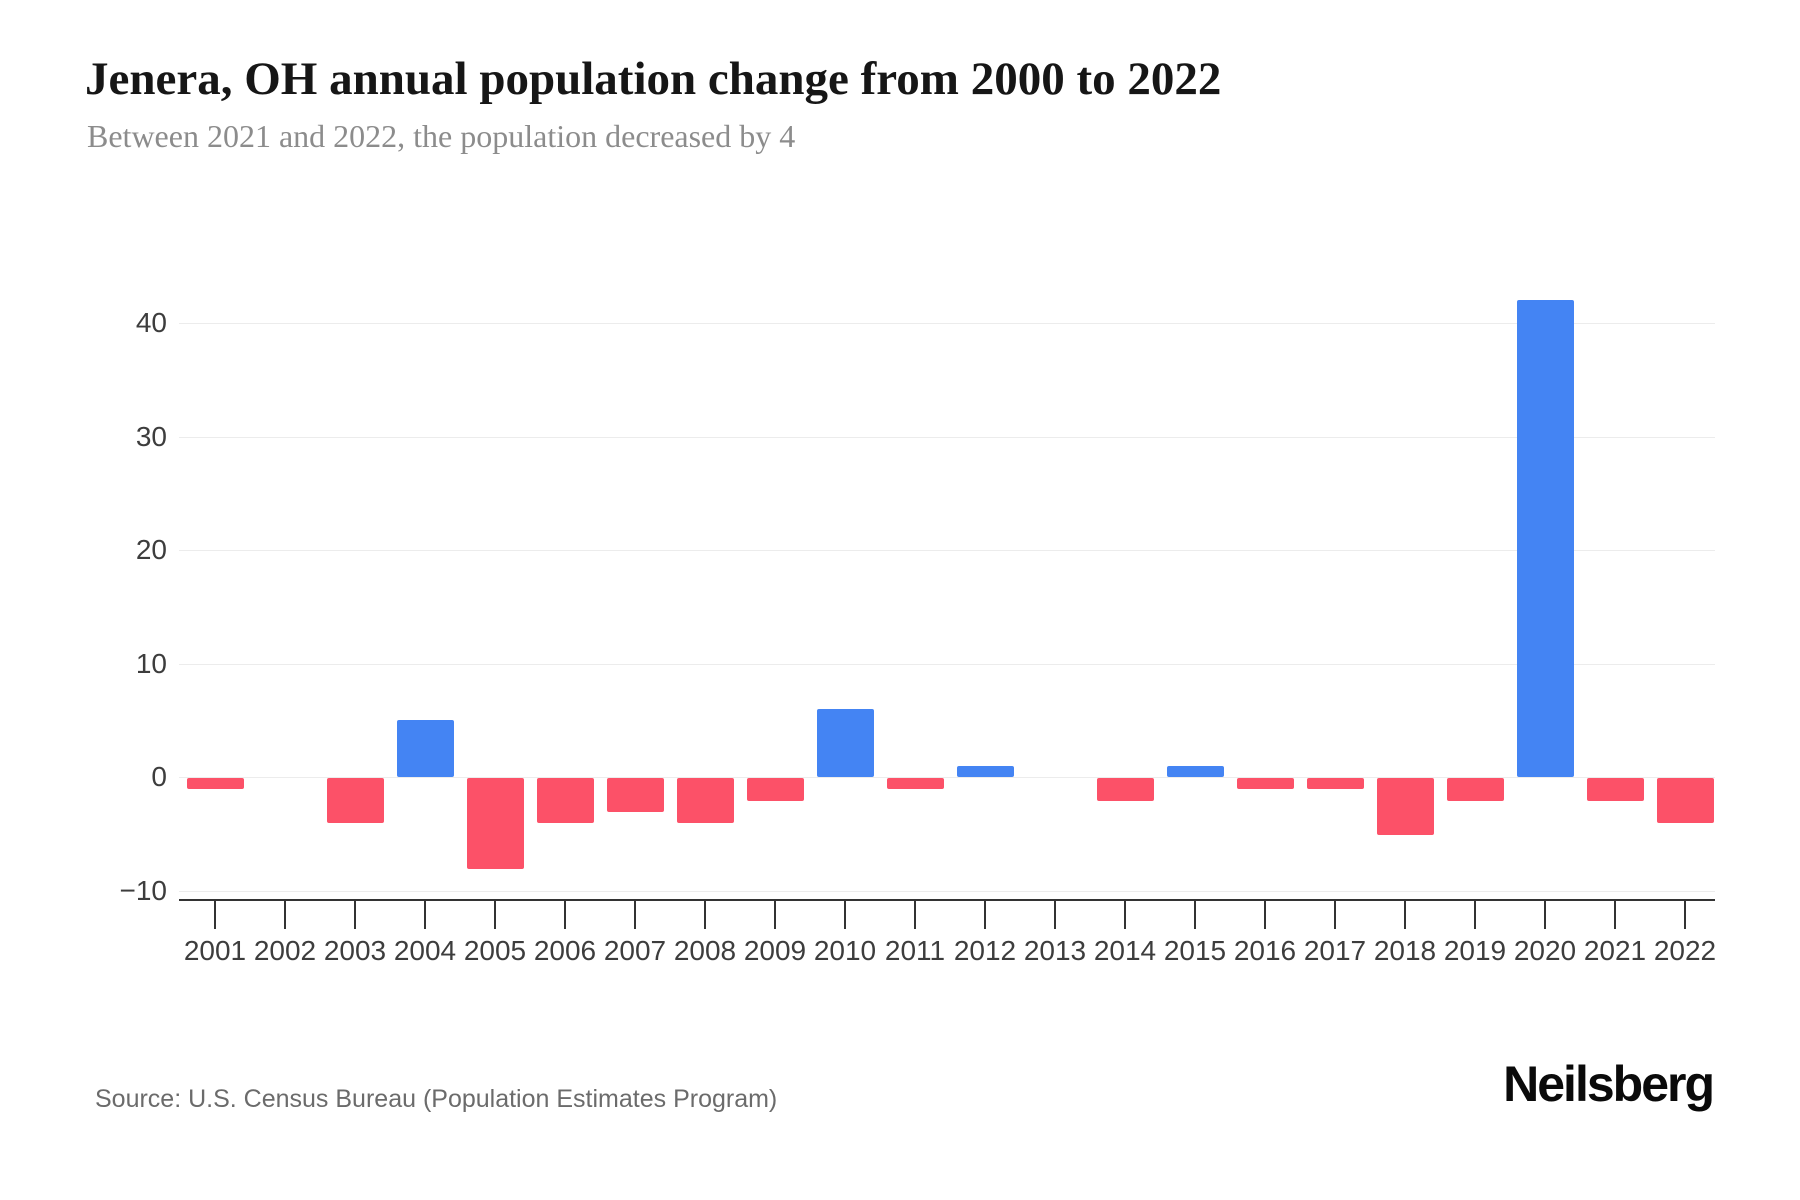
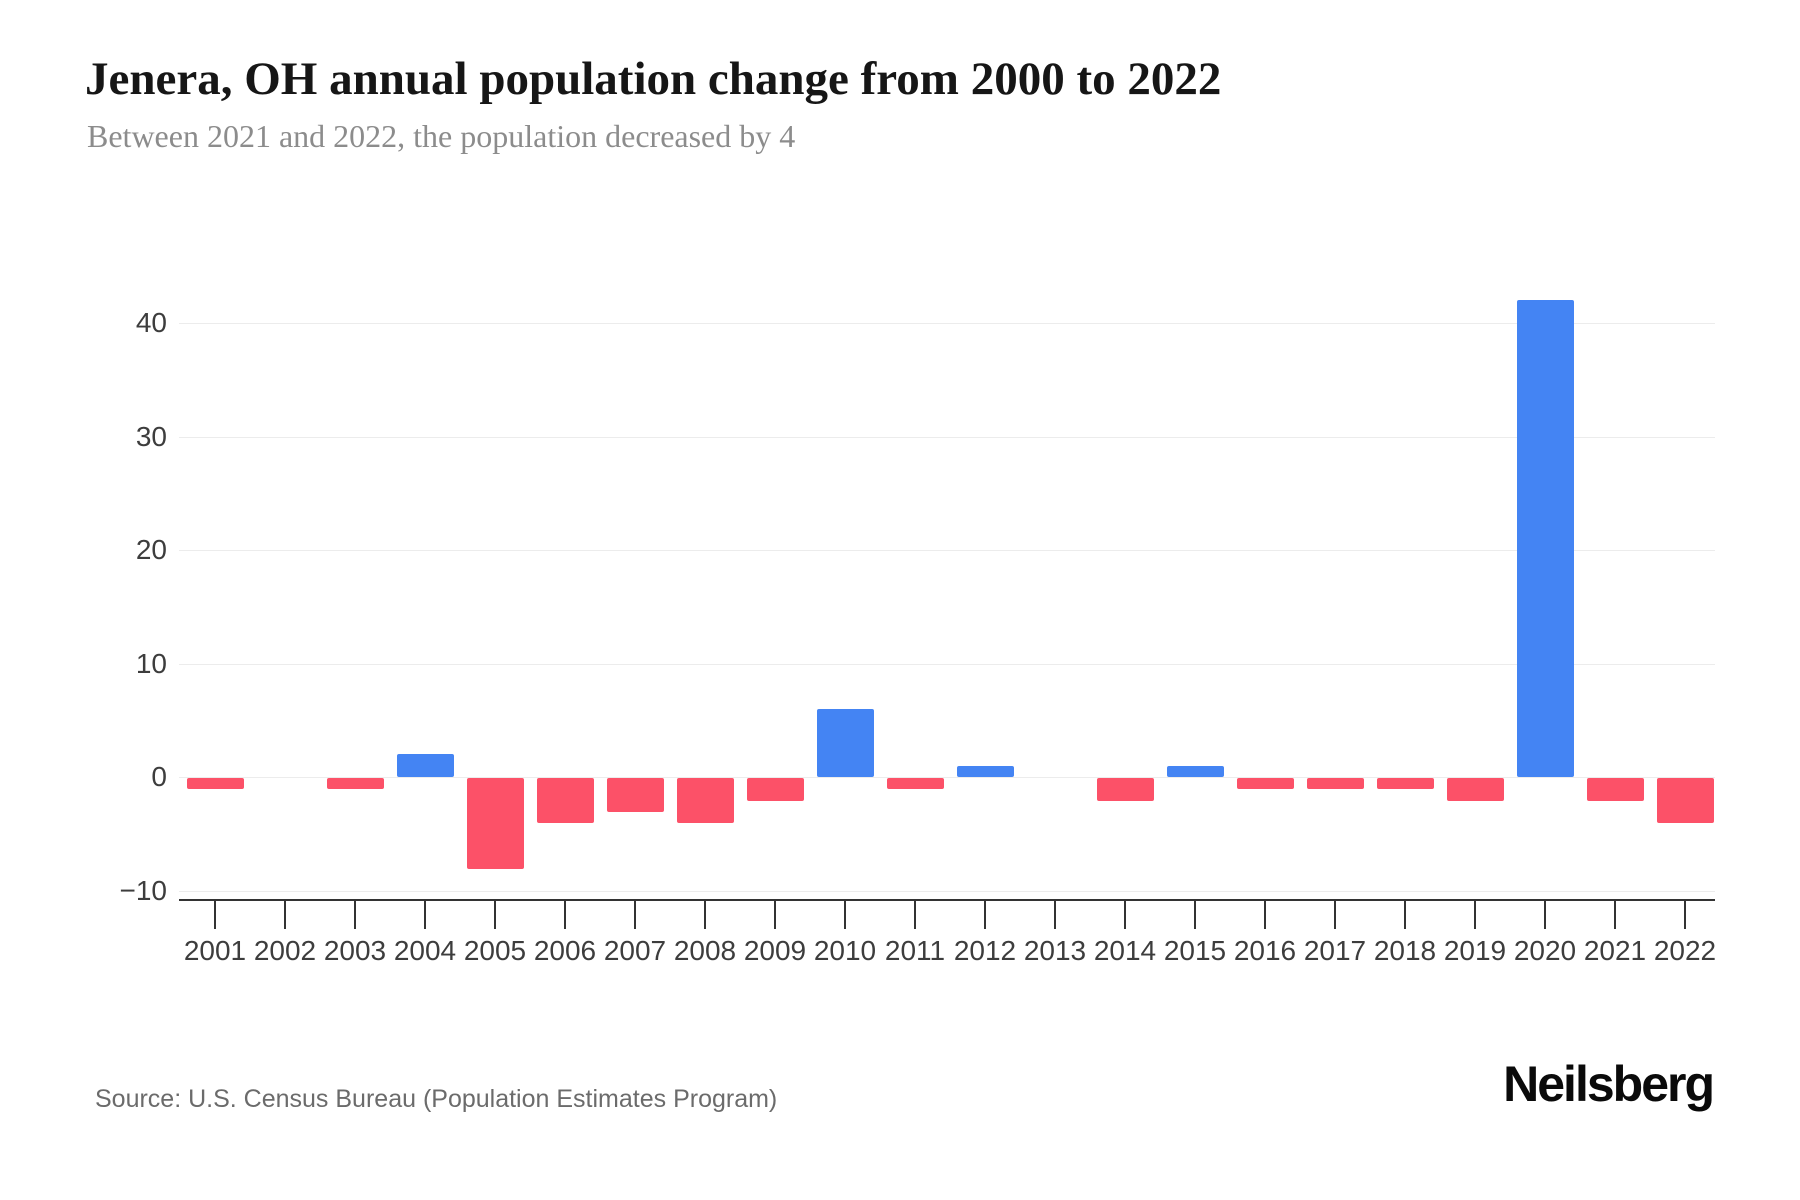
2003: -4 -> -1
2004: 5 -> 2
2018: -5 -> -1
